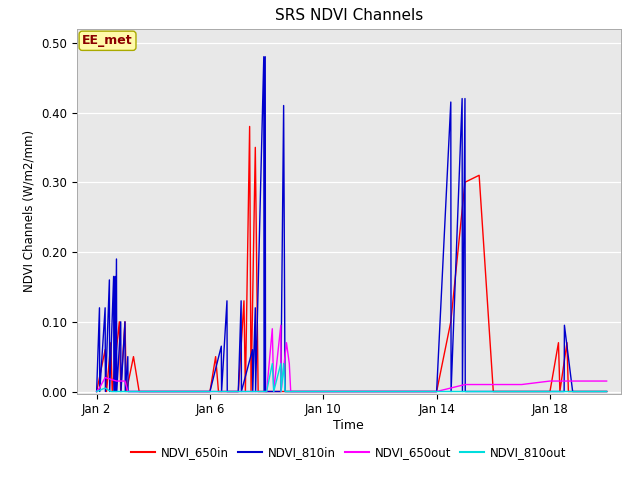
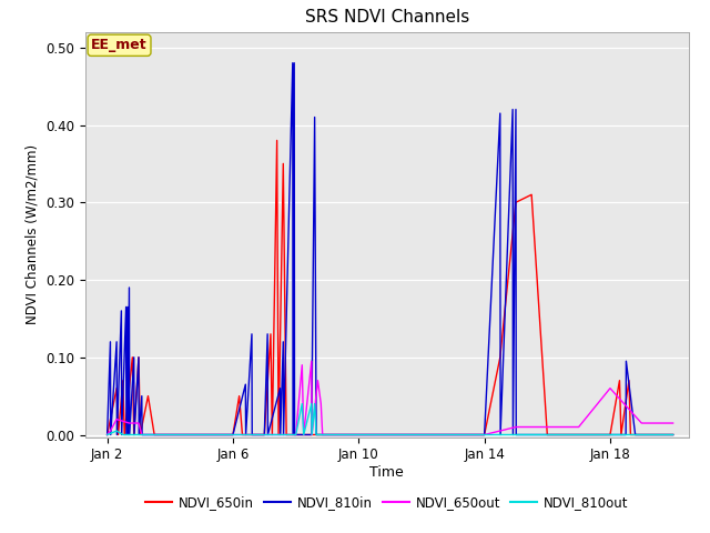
NDVI_650out/Jan 18: 0.015 -> 0.060
